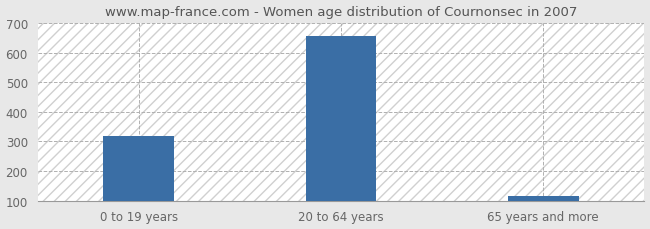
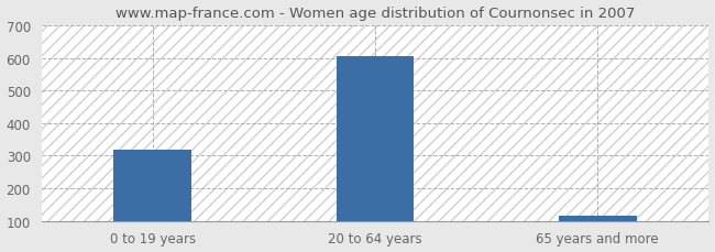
20 to 64 years: 655 -> 605
